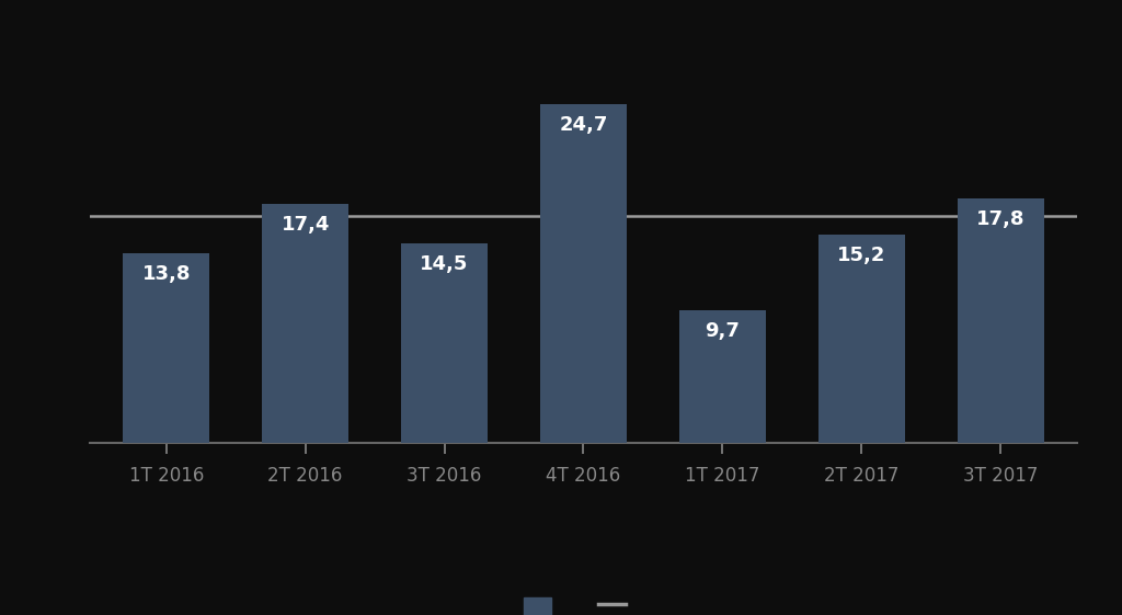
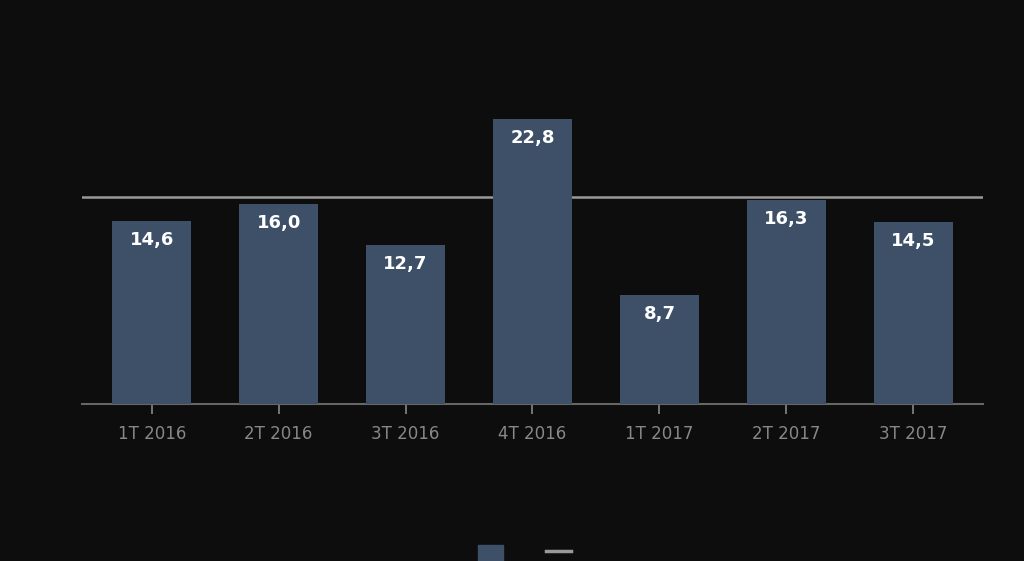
1T 2016: 13,8 -> 14,6
2T 2016: 17,4 -> 16,0
3T 2016: 14,5 -> 12,7
4T 2016: 24,7 -> 22,8
1T 2017: 9,7 -> 8,7
2T 2017: 15,2 -> 16,3
3T 2017: 17,8 -> 14,5
